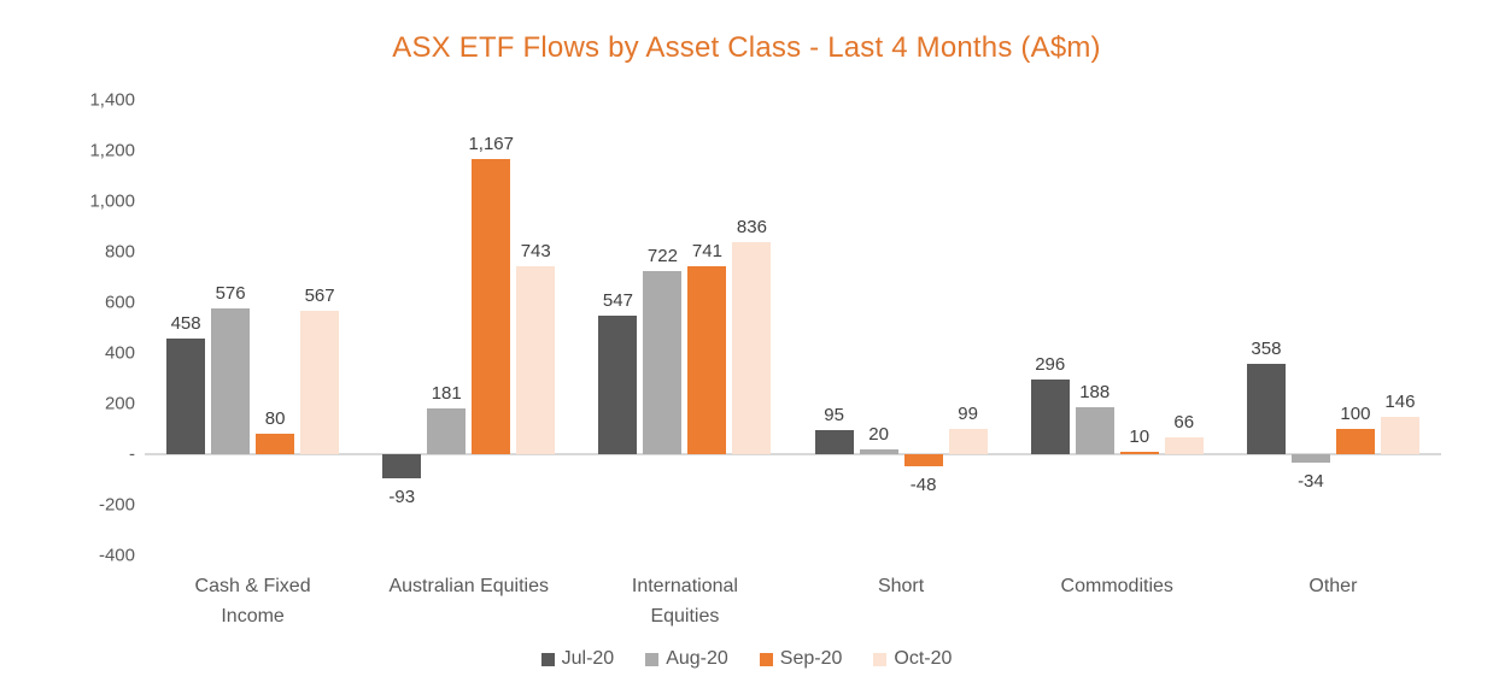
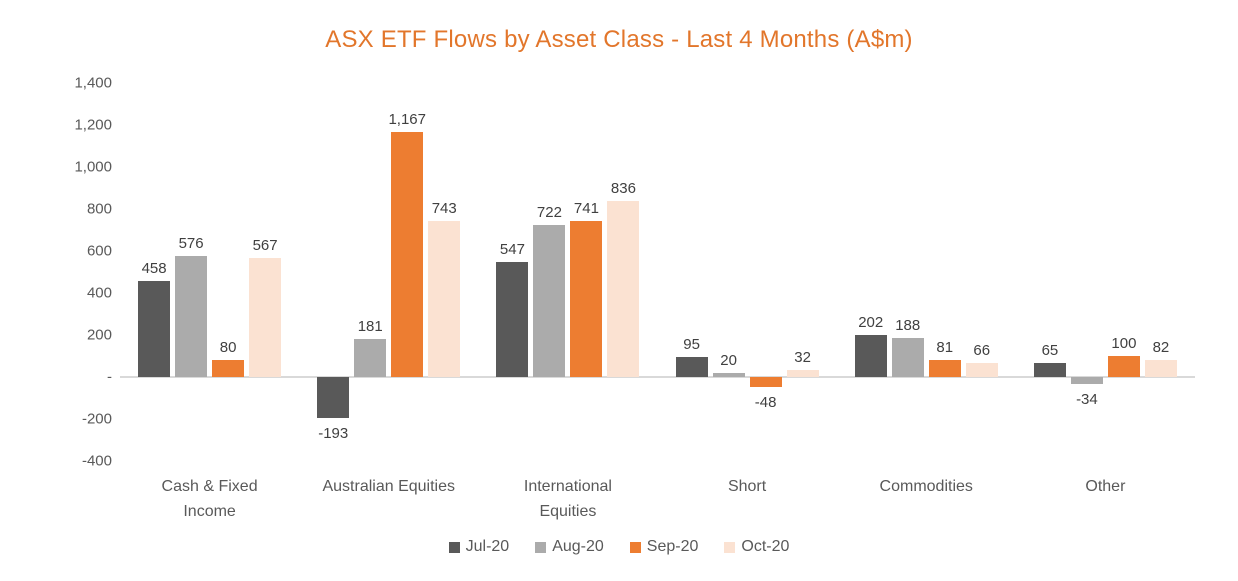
Jul-20/Australian Equities: -93 -> -193
Oct-20/Short: 99 -> 32
Jul-20/Commodities: 296 -> 202
Sep-20/Commodities: 10 -> 81
Jul-20/Other: 358 -> 65
Oct-20/Other: 146 -> 82
